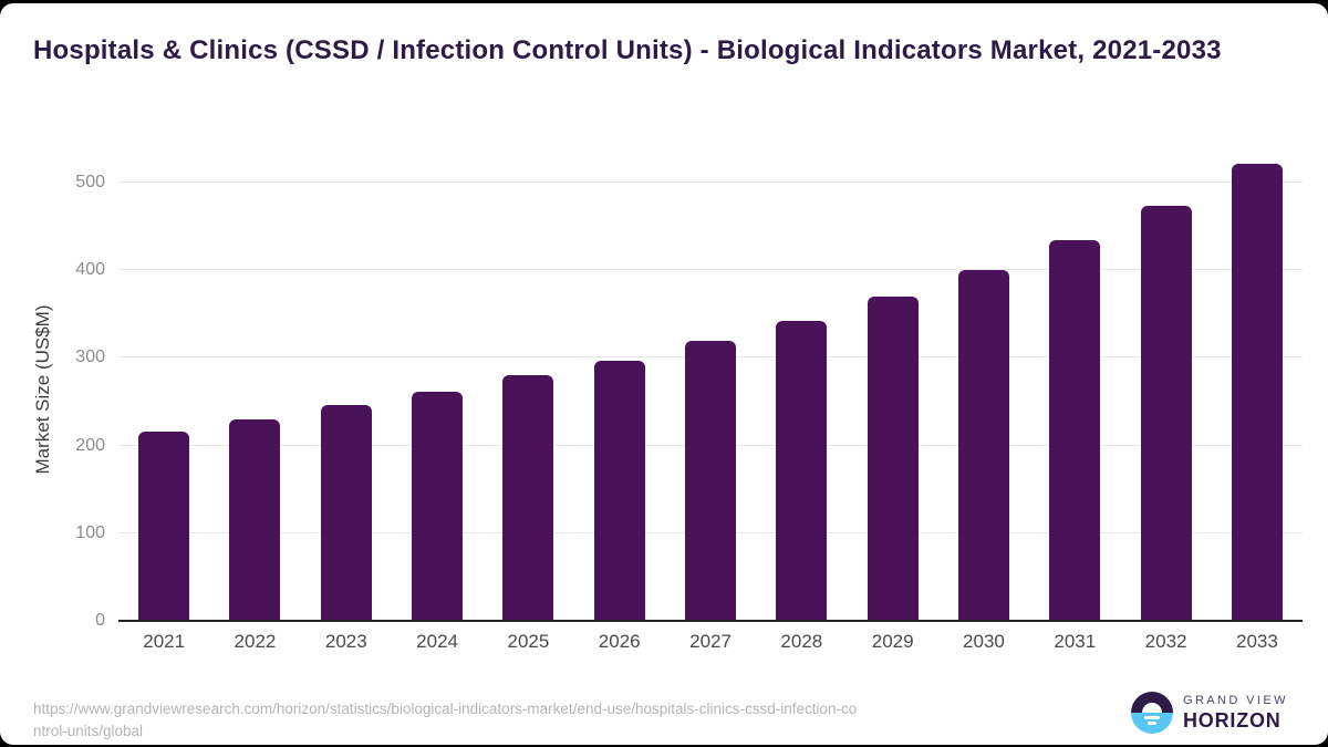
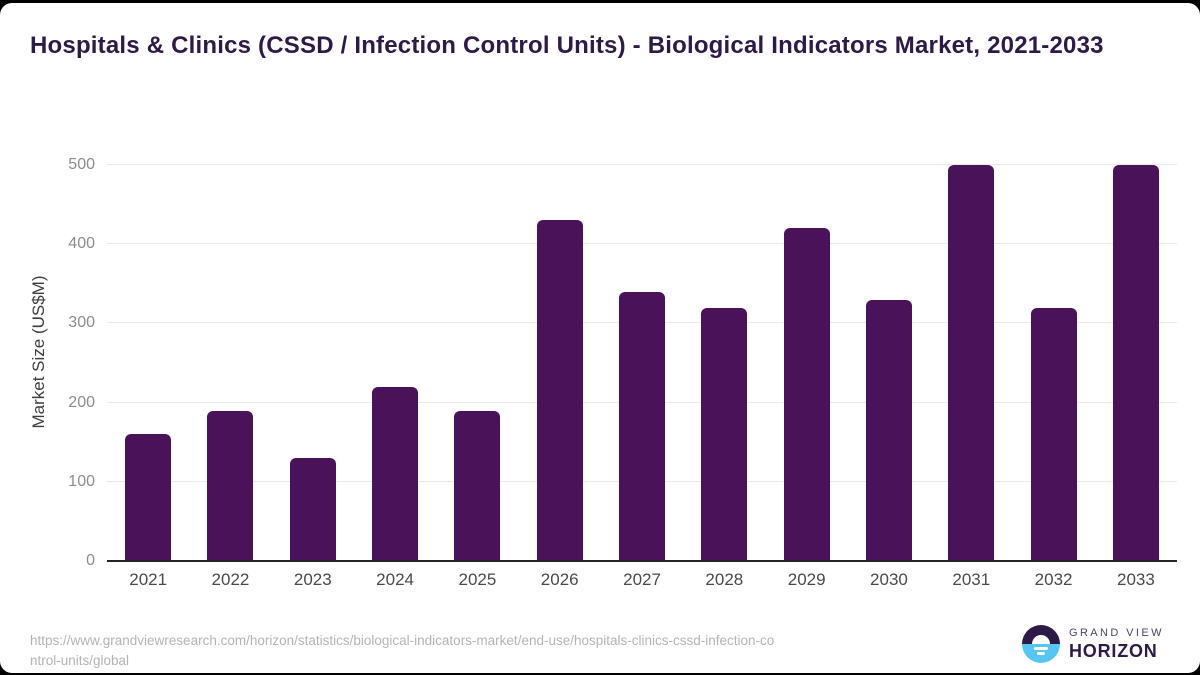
2021: 220 -> 160
2022: 230 -> 190
2023: 250 -> 130
2024: 260 -> 220
2025: 280 -> 190
2026: 300 -> 430
2027: 320 -> 340
2028: 340 -> 320
2029: 370 -> 420
2030: 400 -> 330
2031: 430 -> 500
2032: 470 -> 320
2033: 520 -> 500
